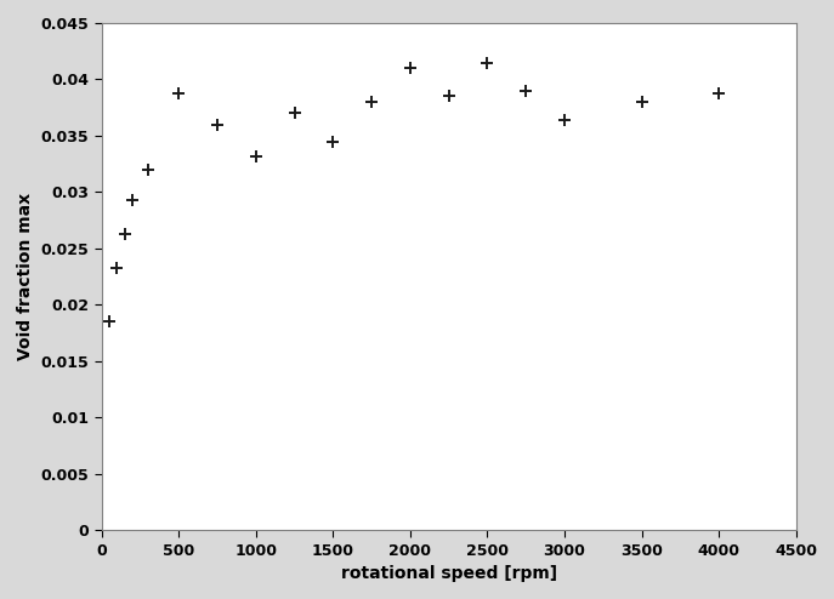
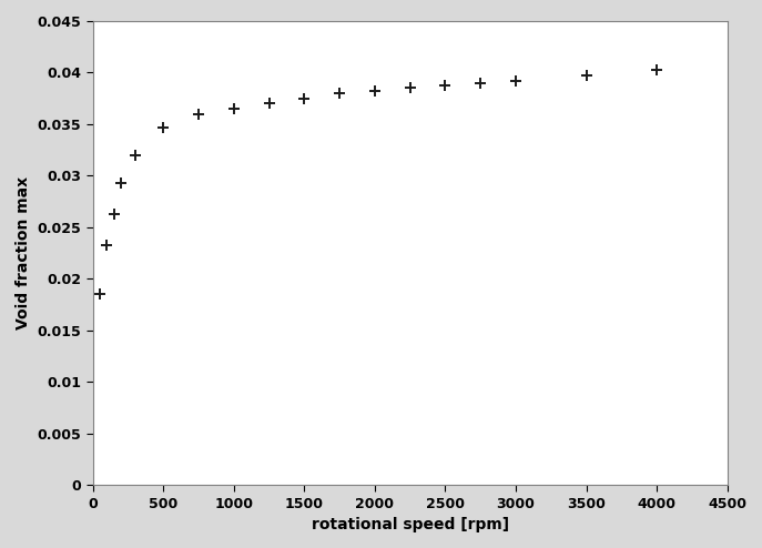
500: 0.0388 -> 0.0347
1000: 0.0332 -> 0.0365
1500: 0.0344 -> 0.0375
2000: 0.0410 -> 0.0382
2500: 0.0414 -> 0.0388
3000: 0.0364 -> 0.0392
3500: 0.0380 -> 0.0397
4000: 0.0388 -> 0.0403
